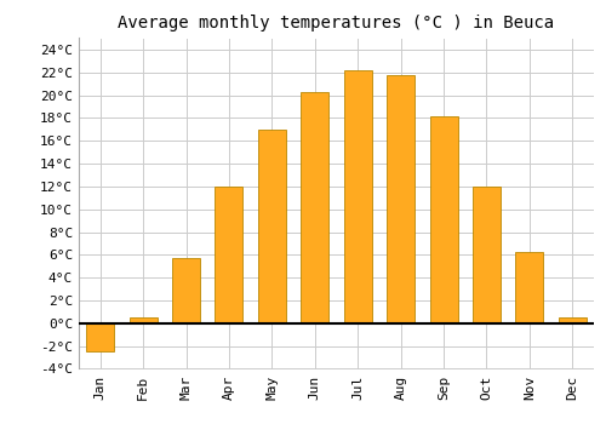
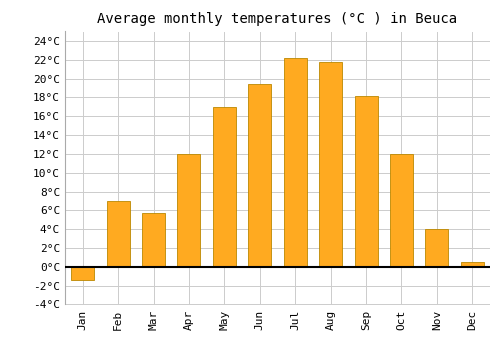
Jan: -2.5°C -> -1.4°C
Feb: 0.5°C -> 7.0°C
Jun: 20.3°C -> 19.4°C
Nov: 6.2°C -> 4.0°C
